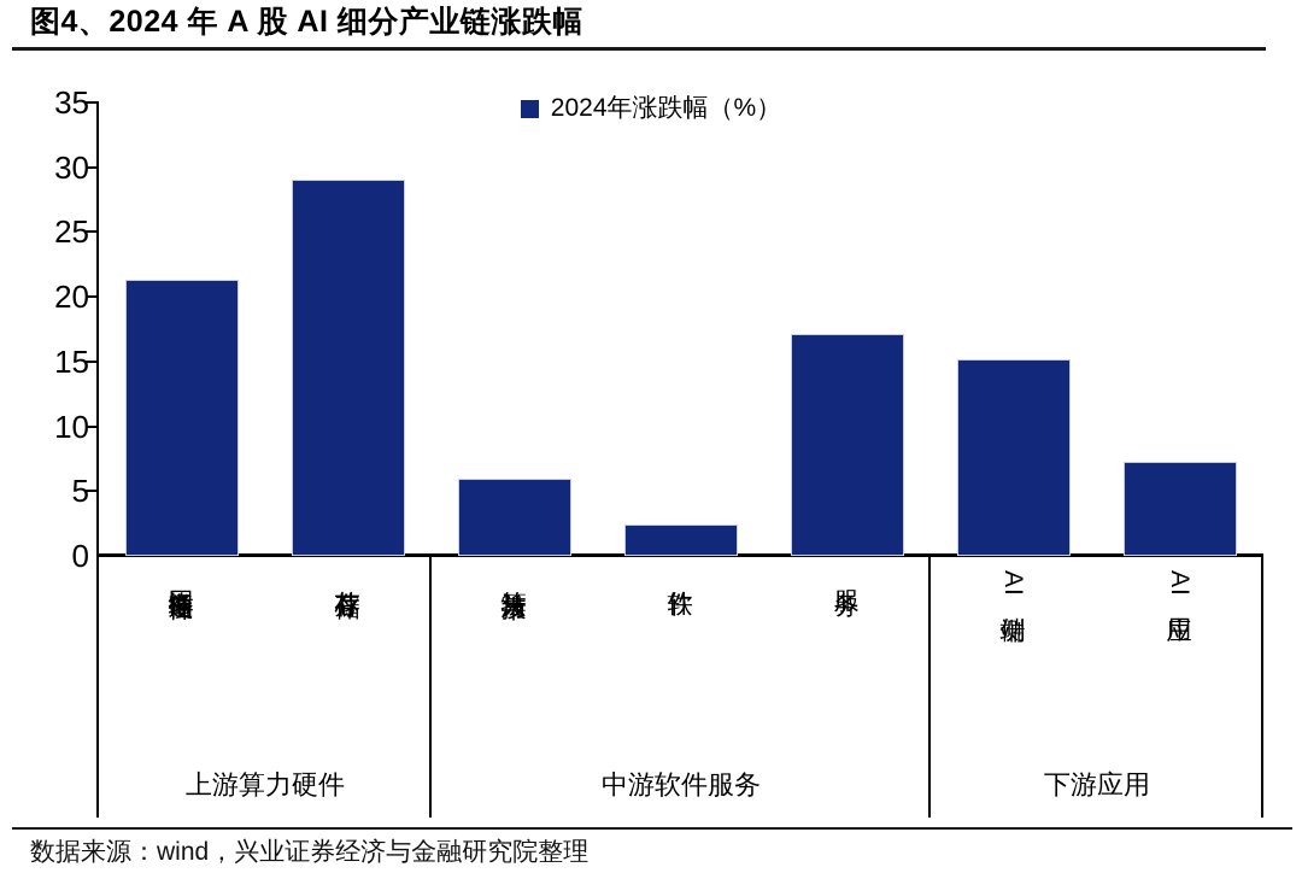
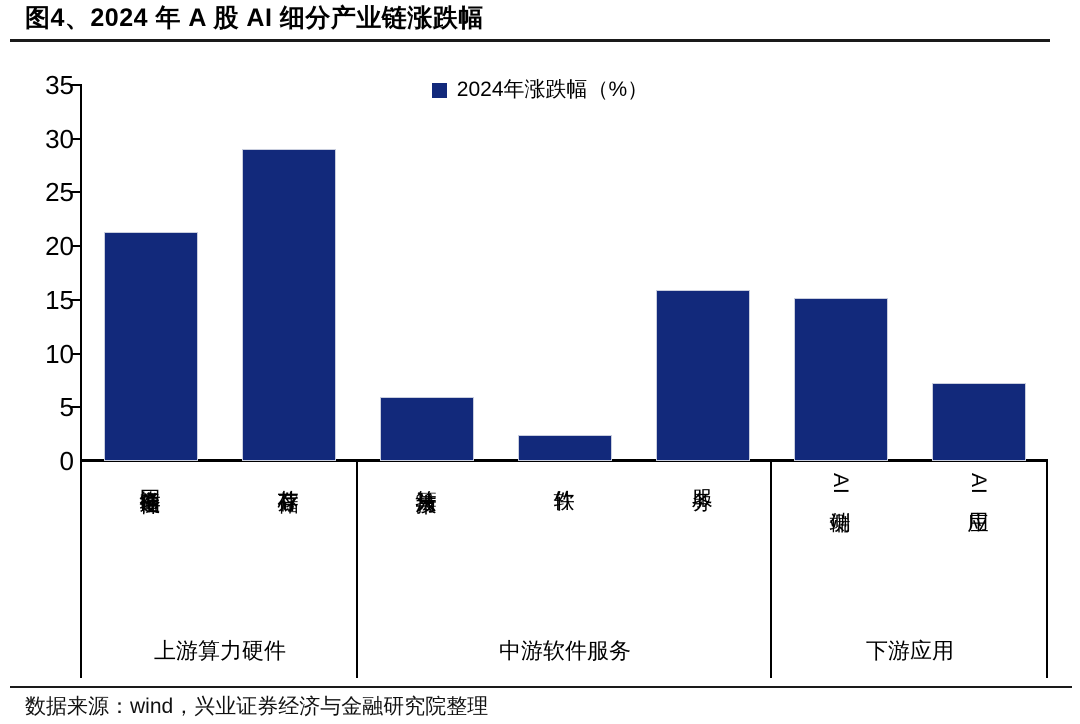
服务: 17.1 -> 15.9
